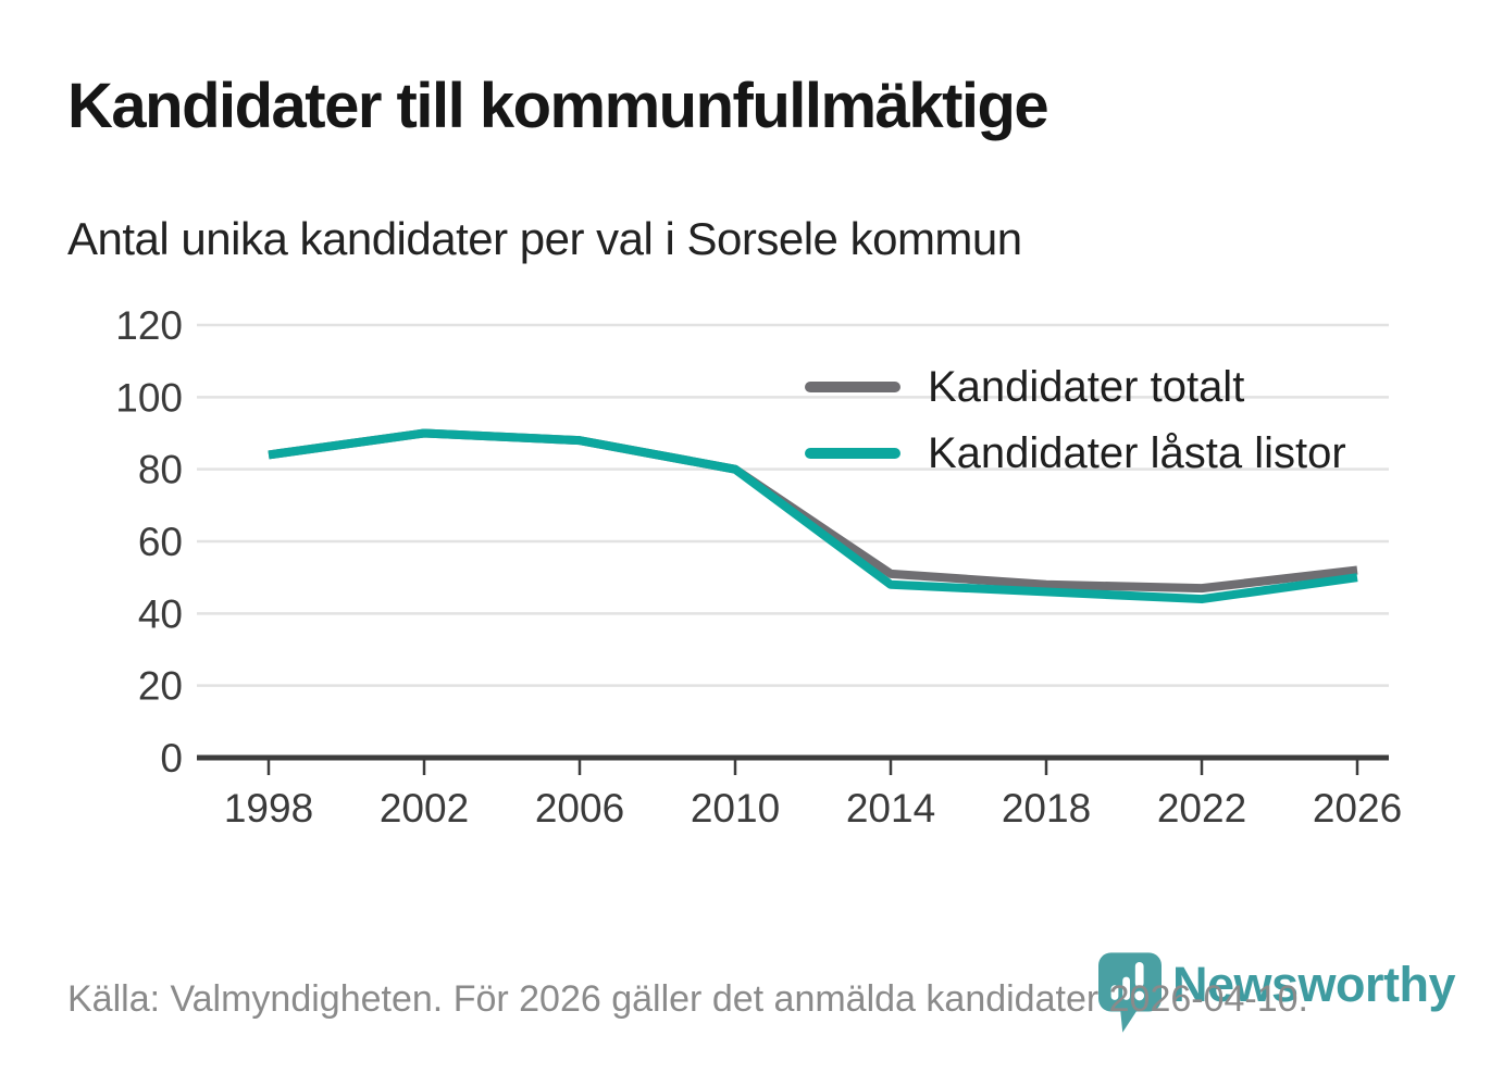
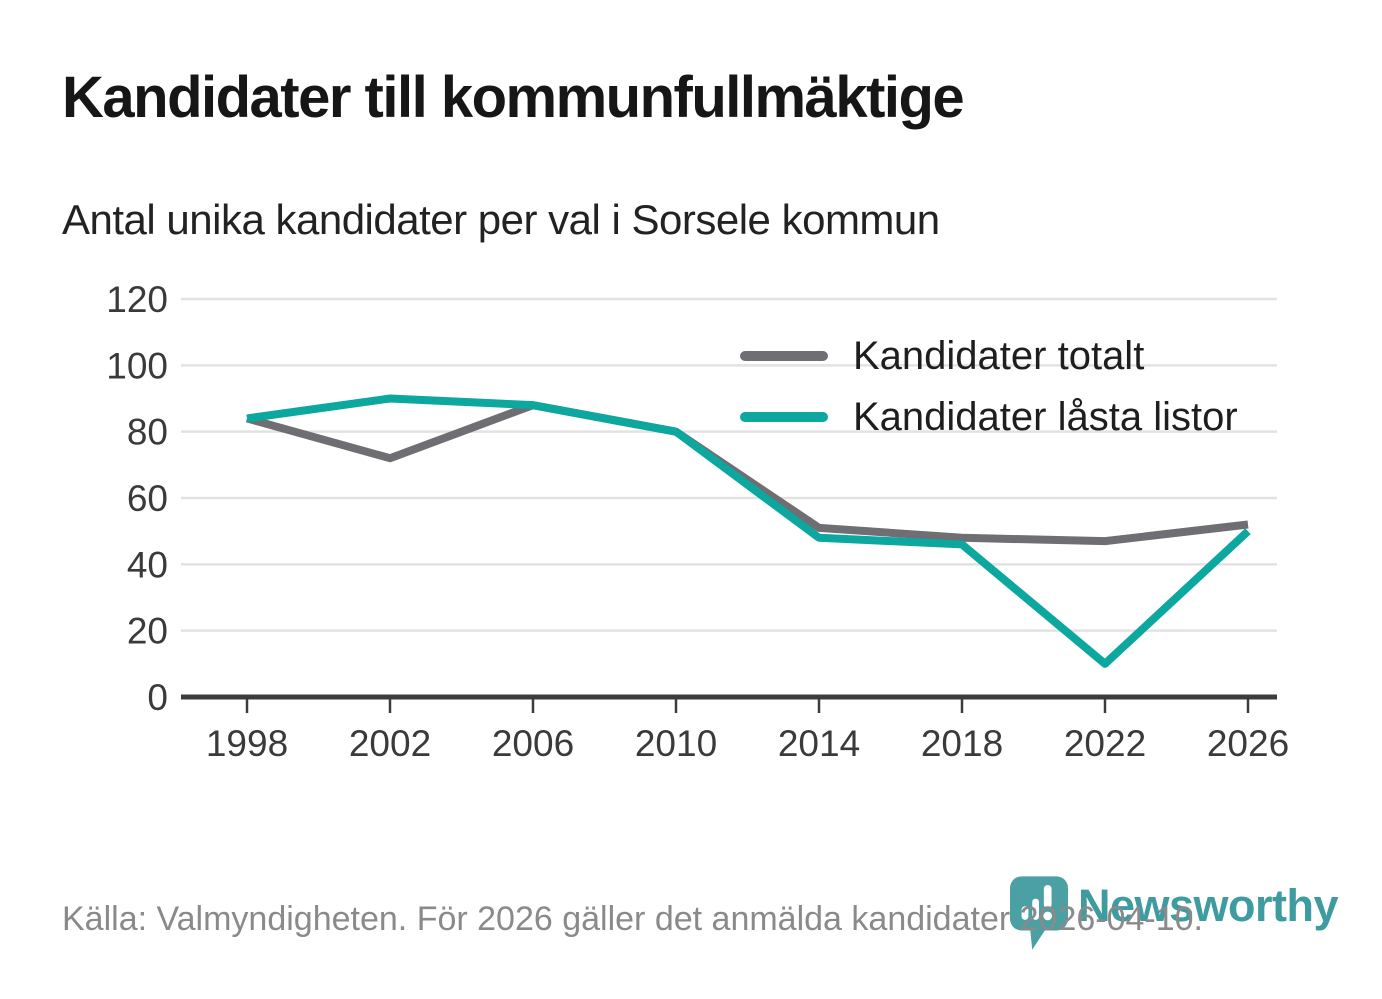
Kandidater totalt/2002: 90 -> 72
Kandidater låsta listor/2022: 44 -> 10
